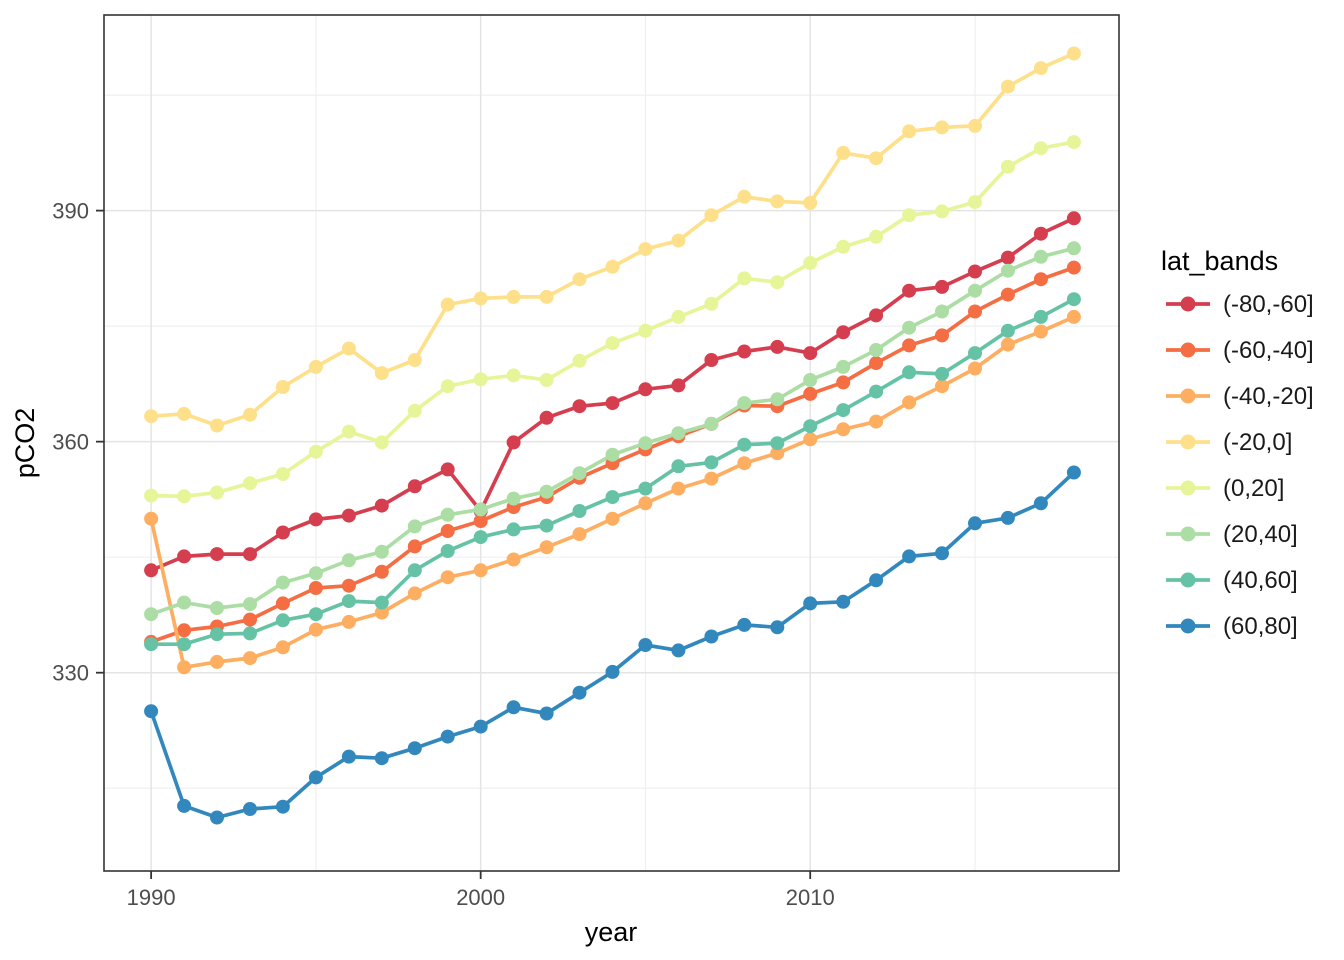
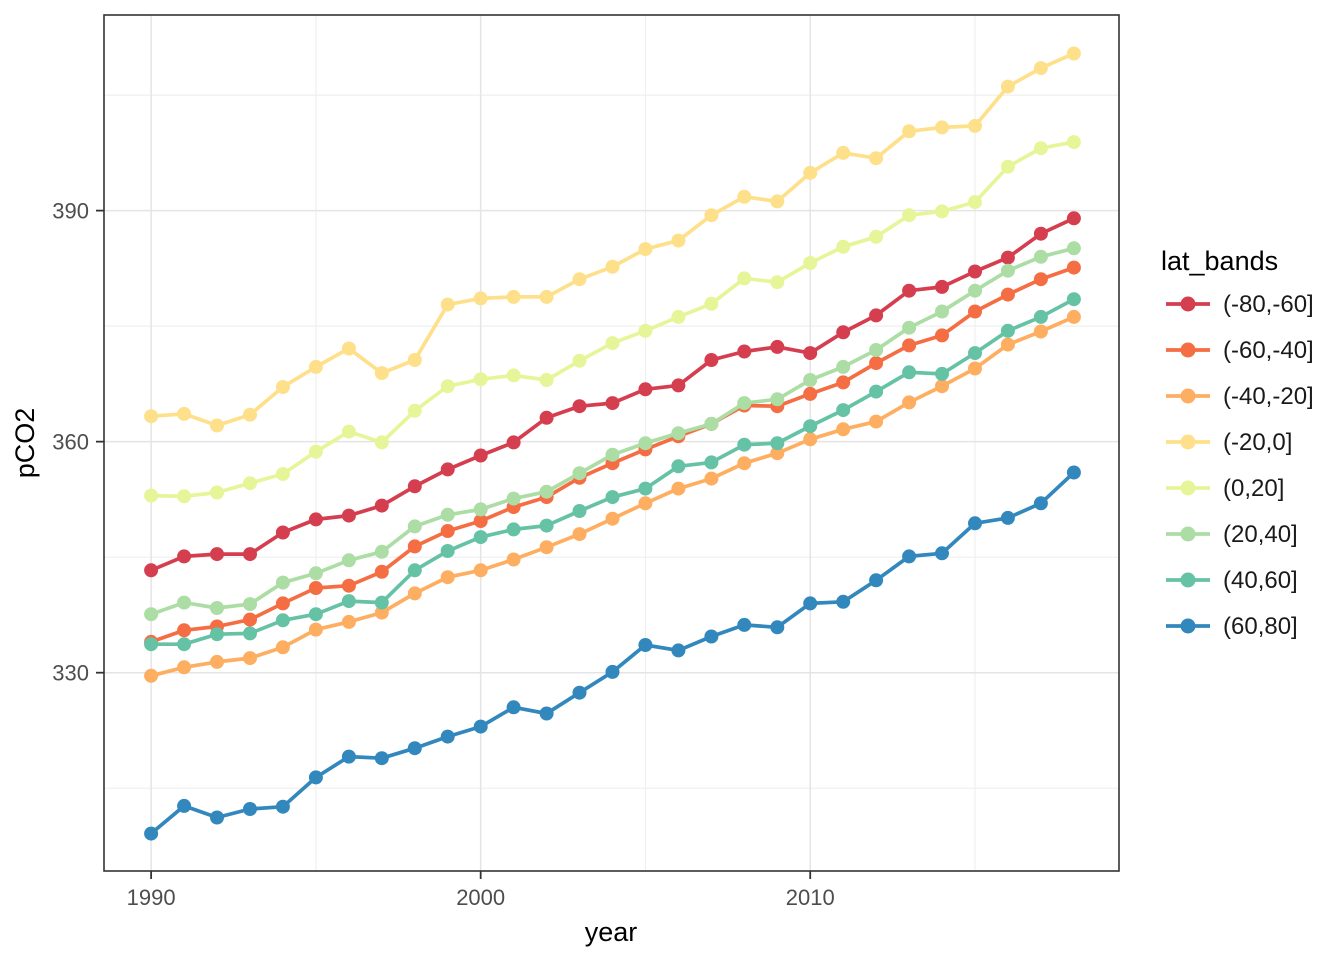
(-40,-20]/1990: 350 -> 330
(60,80]/1990: 325 -> 309
(-80,-60]/2000: 351 -> 358
(-20,0]/2010: 391 -> 395
